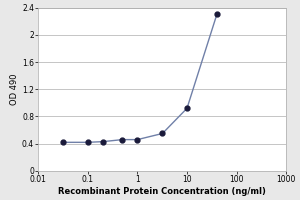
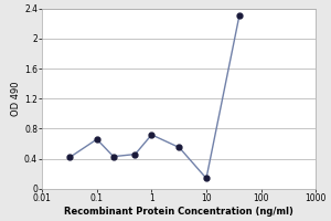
0.1: 0.42 -> 0.66
1: 0.46 -> 0.72
10: 0.92 -> 0.14
